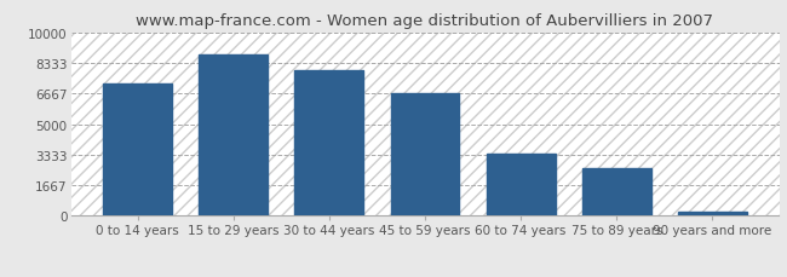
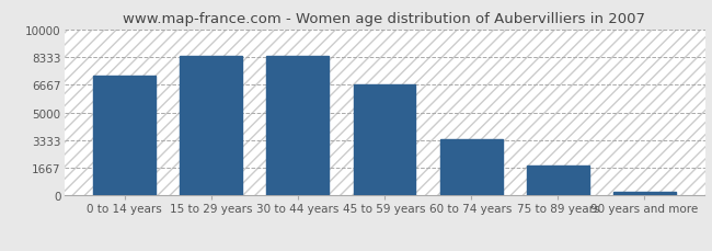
15 to 29 years: 8800 -> 8400
30 to 44 years: 7900 -> 8400
75 to 89 years: 2600 -> 1800
